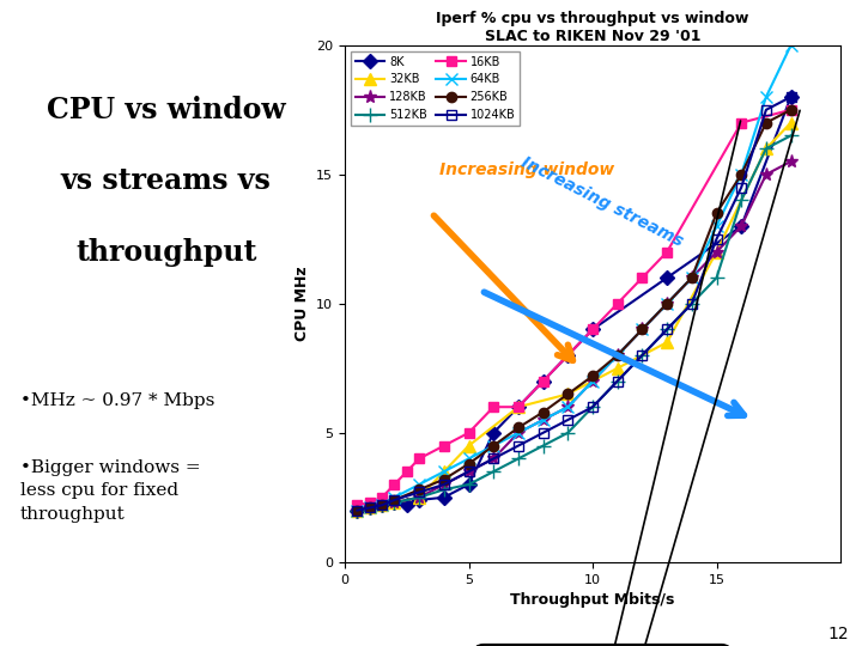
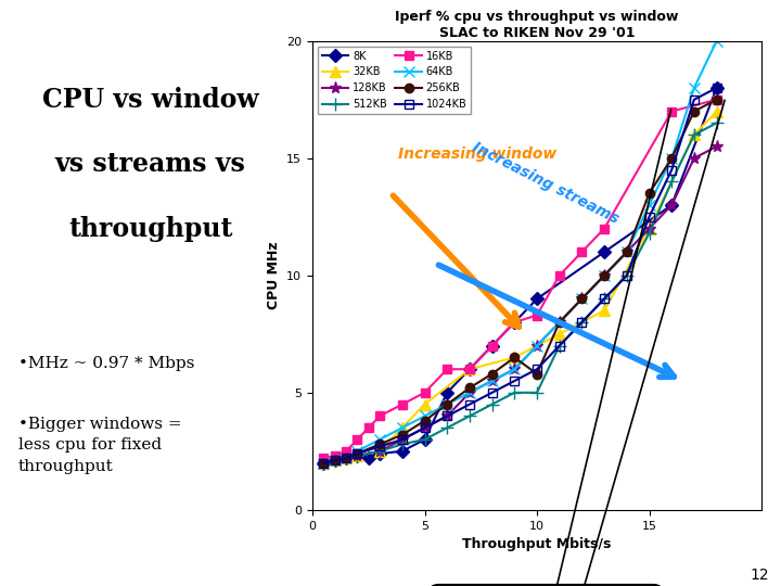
512KB/10: 6.0 -> 5.0
16KB/10: 9.0 -> 8.3
256KB/10: 7.2 -> 5.8
512KB/15: 11.0 -> 11.8
